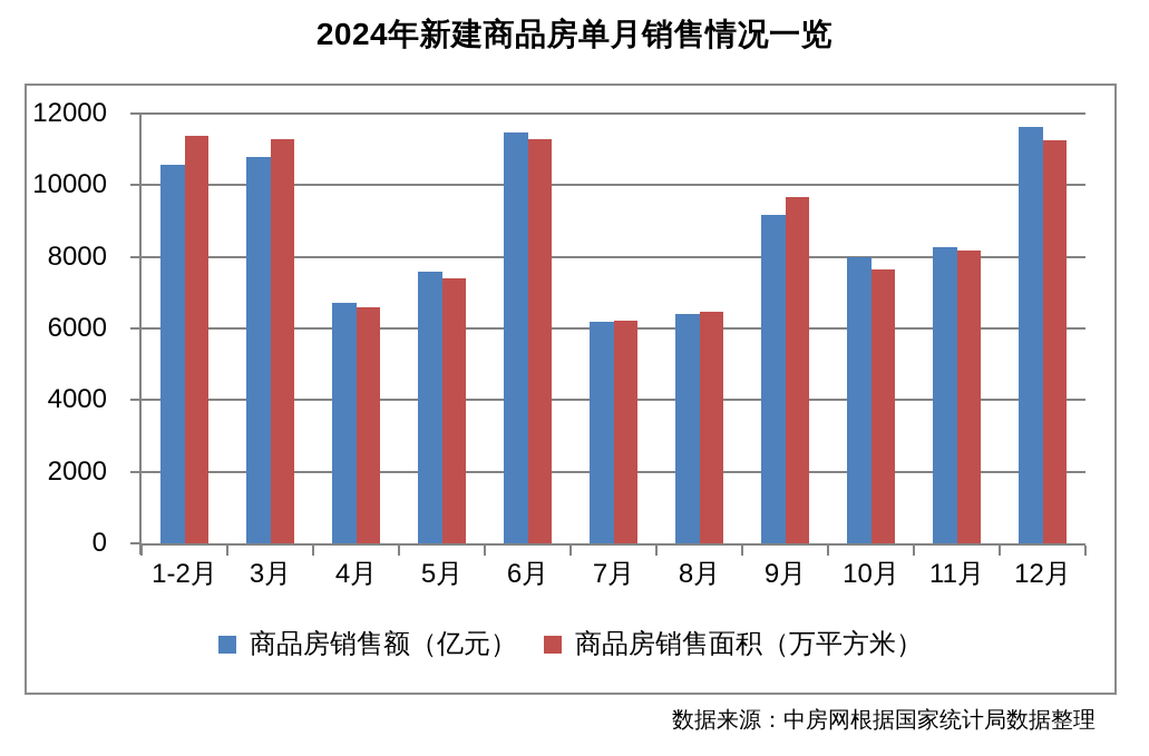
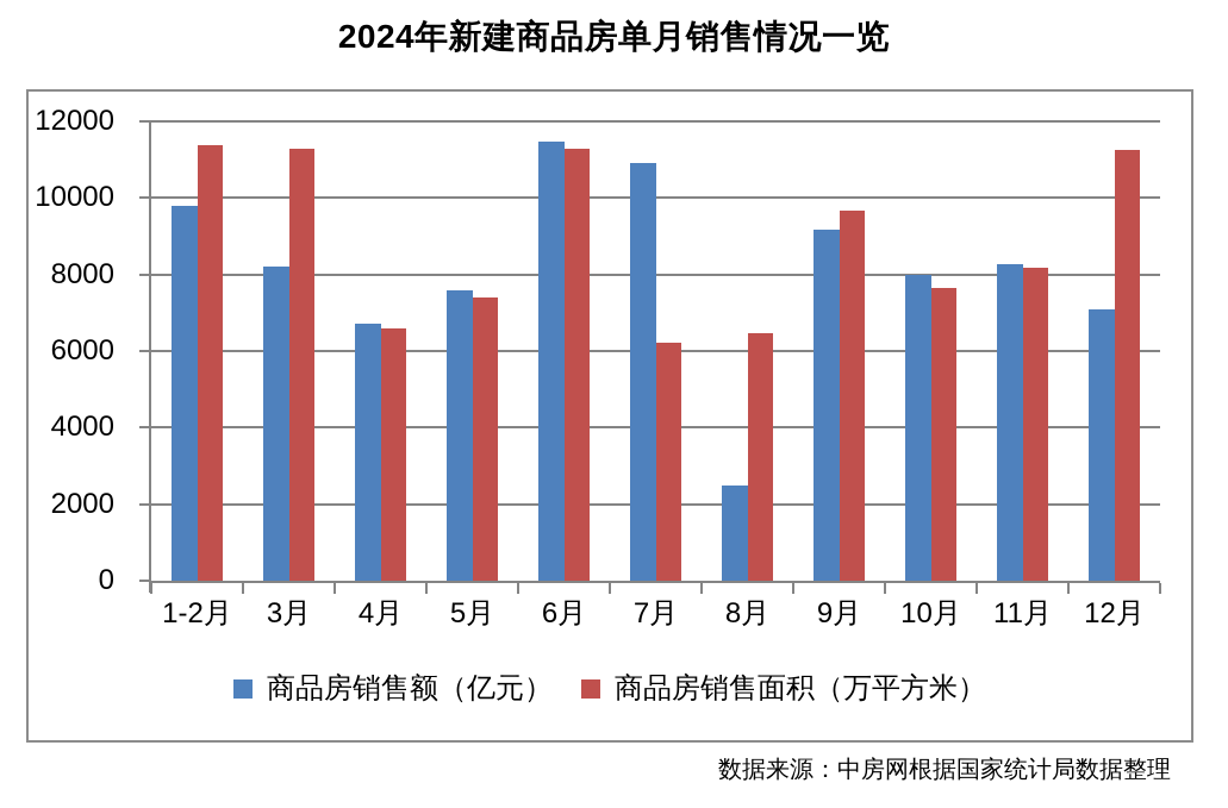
商品房销售额（亿元）/1-2月: 10600 -> 9800
商品房销售额（亿元）/3月: 10800 -> 8200
商品房销售额（亿元）/7月: 6200 -> 10900
商品房销售额（亿元）/8月: 6400 -> 2500
商品房销售额（亿元）/12月: 11600 -> 7100
